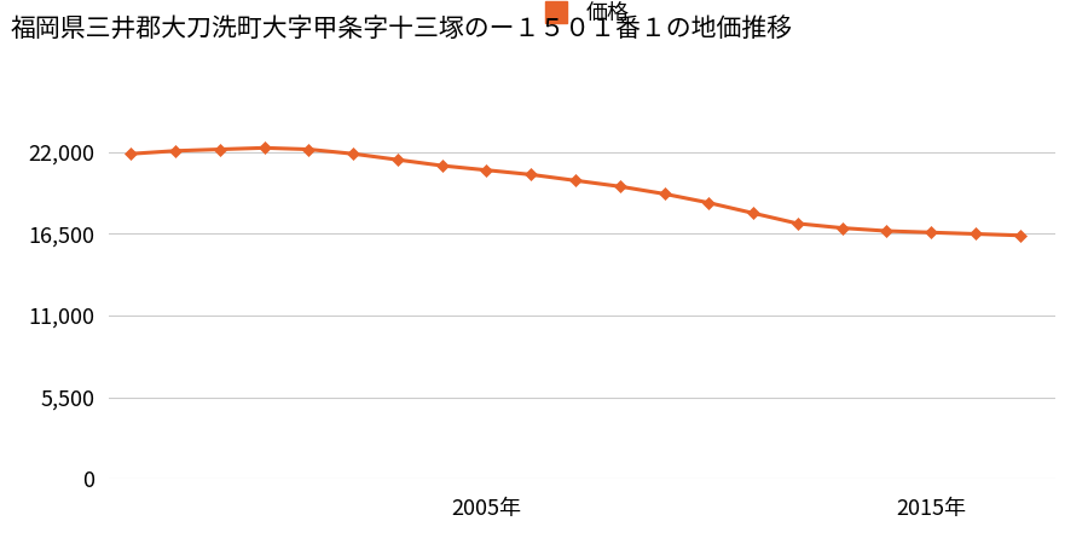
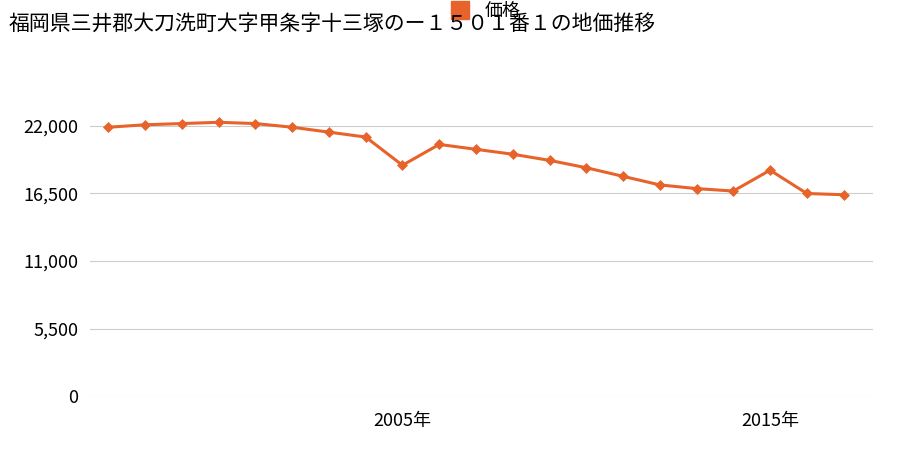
2005年: 20,800 -> 18,800
2015年: 16,600 -> 18,400
